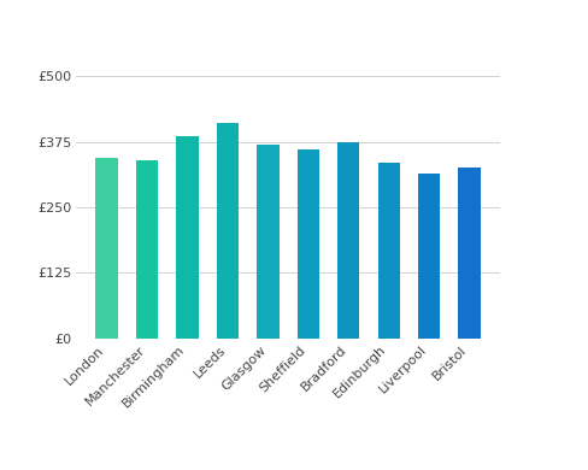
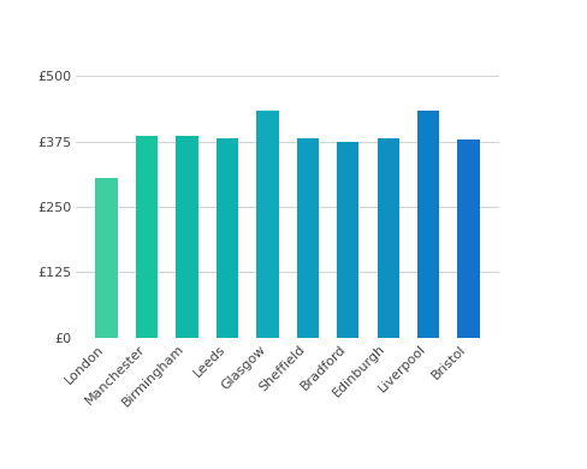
London: £345 -> £305
Manchester: £340 -> £385
Leeds: £410 -> £380
Glasgow: £370 -> £435
Sheffield: £360 -> £380
Edinburgh: £335 -> £380
Liverpool: £315 -> £435
Bristol: £325 -> £378
